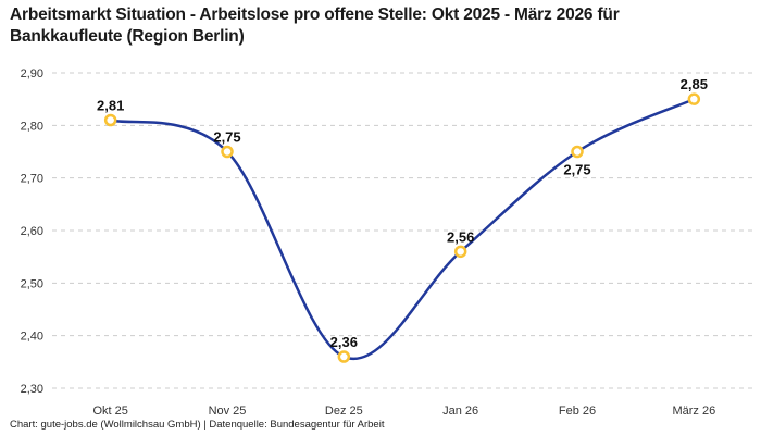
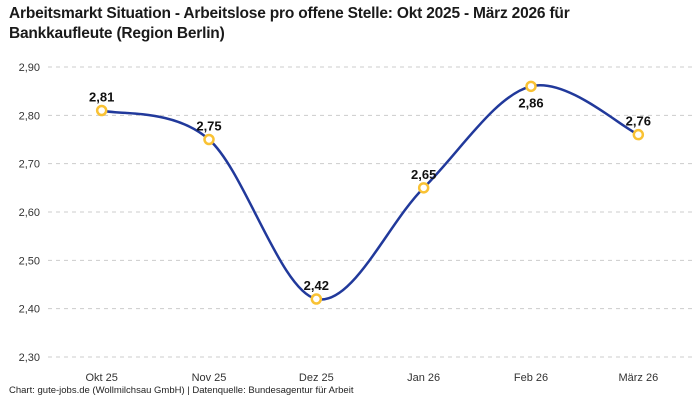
Dez 25: 2,36 -> 2,42
Jan 26: 2,56 -> 2,65
Feb 26: 2,75 -> 2,86
März 26: 2,85 -> 2,76
